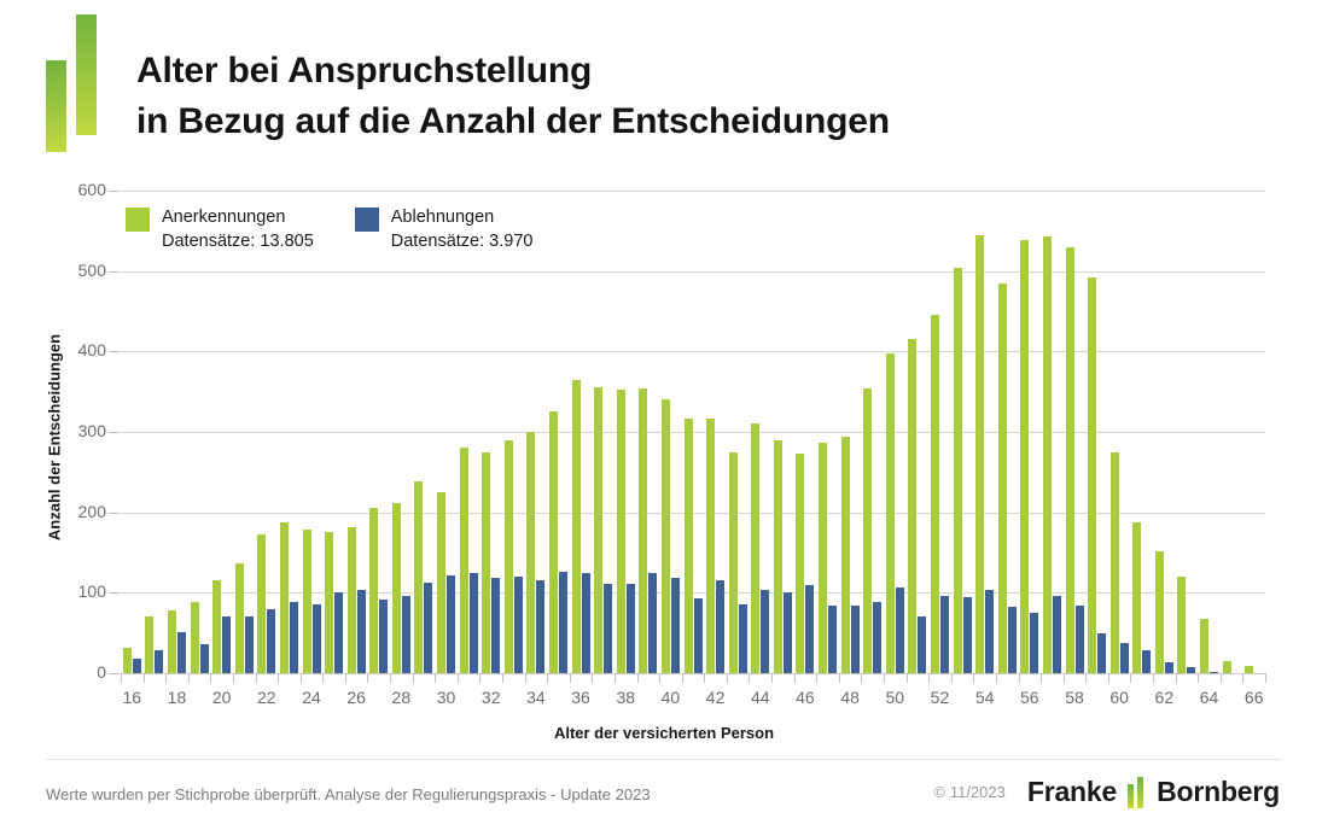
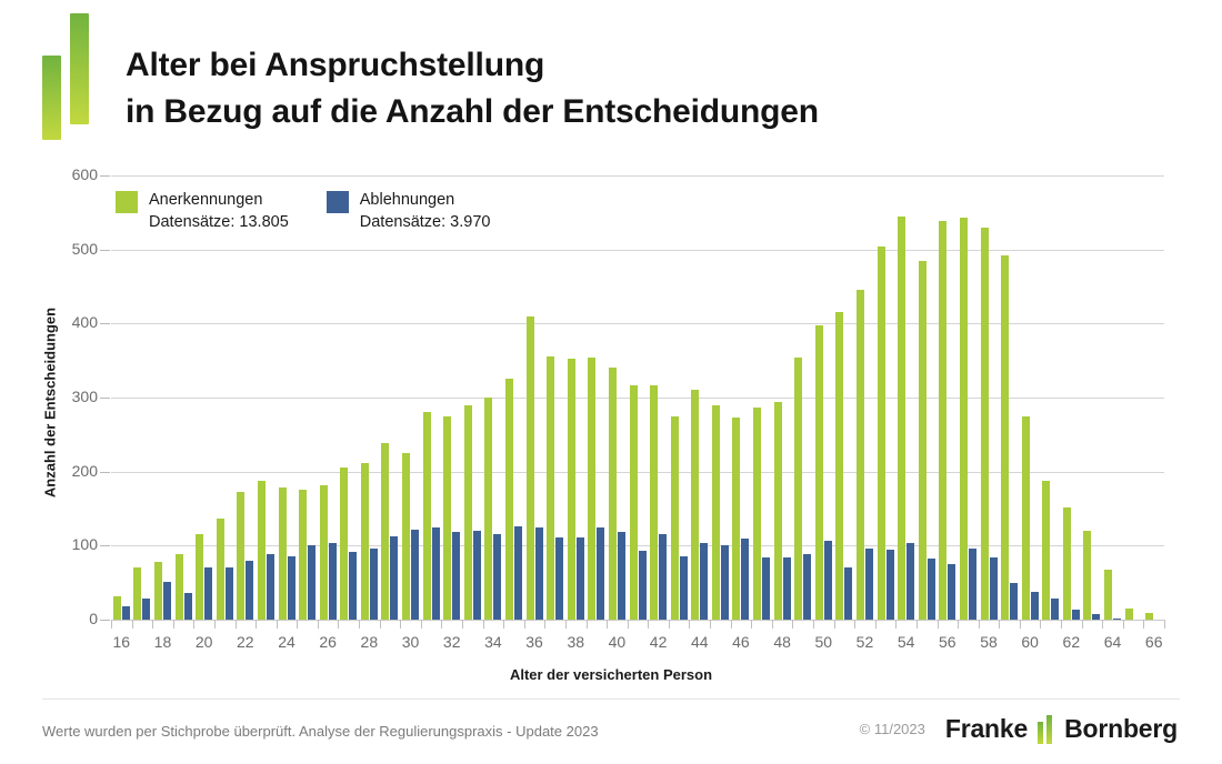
Anerkennungen/36: 360 -> 410
